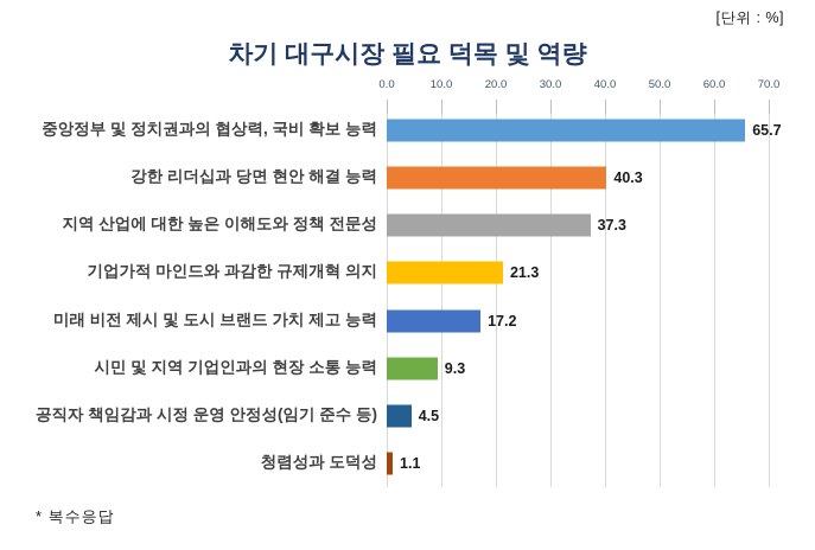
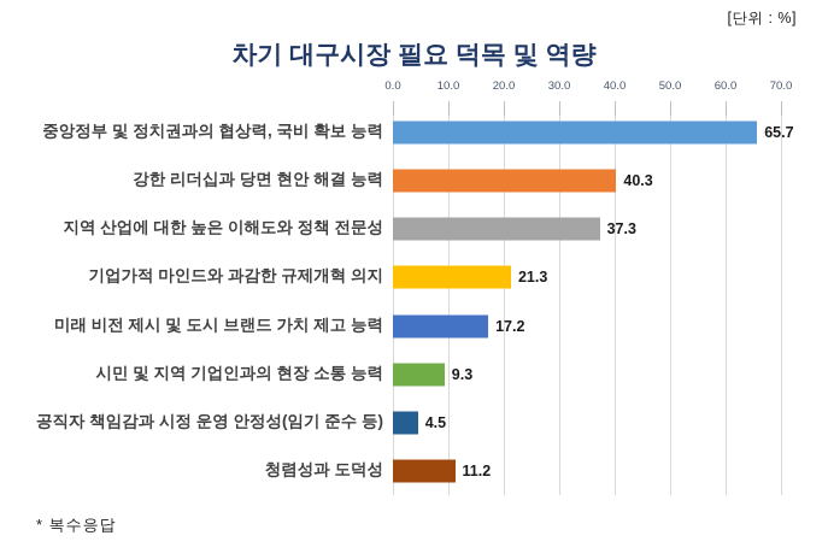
청렴성과 도덕성: 1.1 -> 11.2
